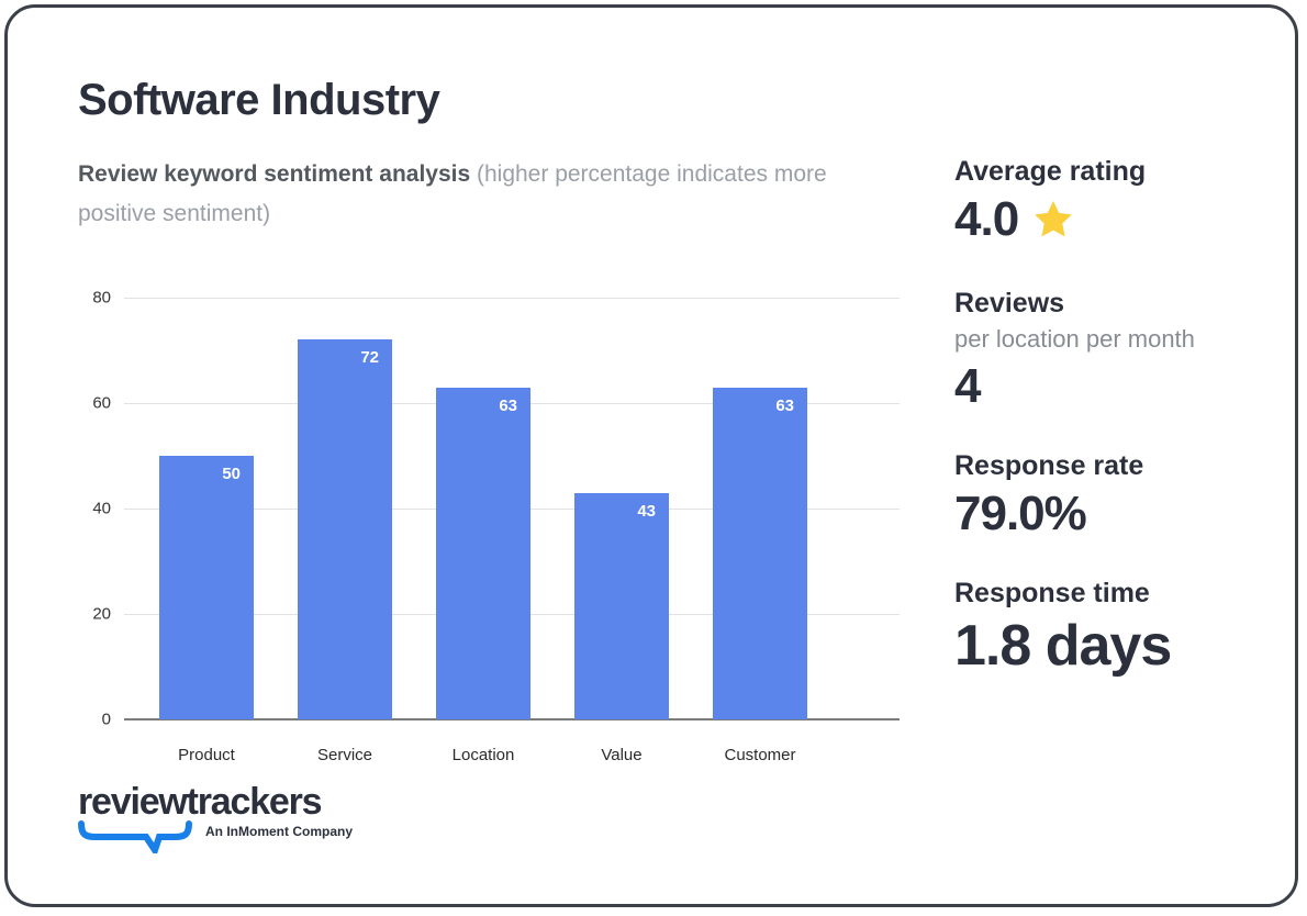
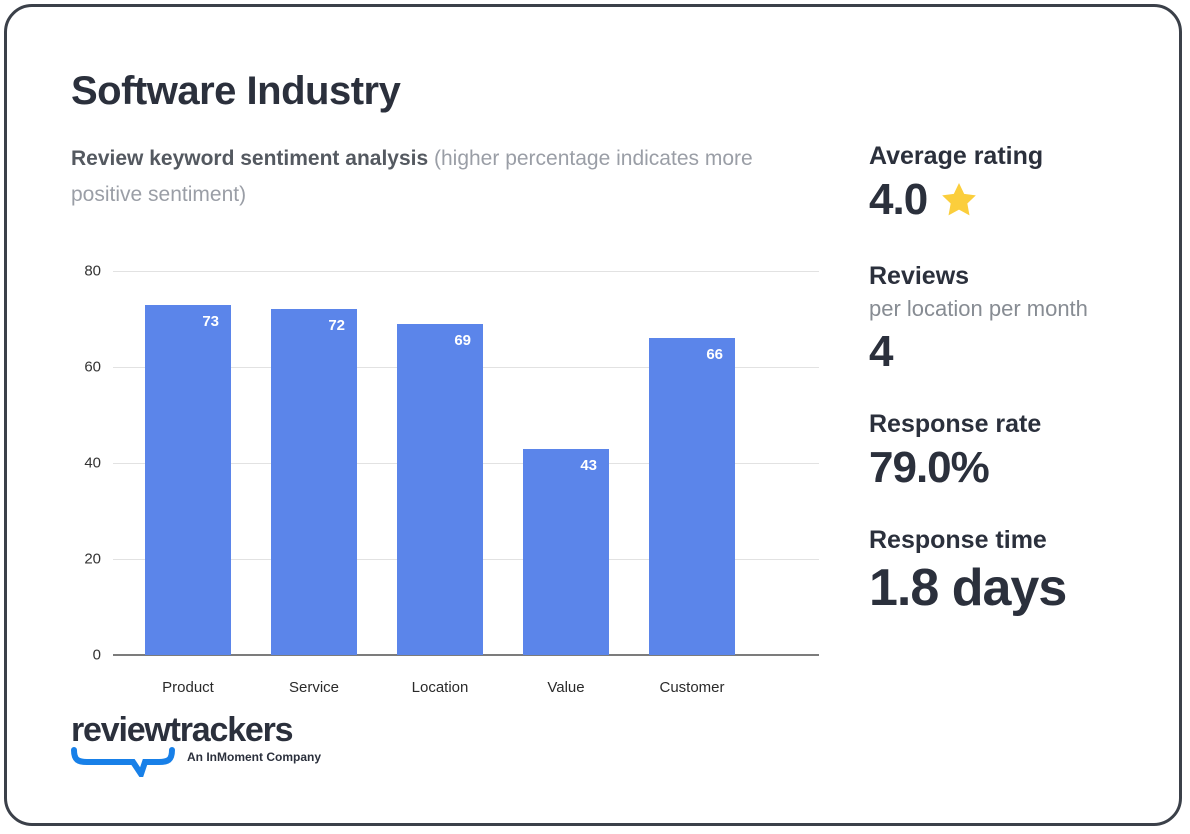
Product: 50 -> 73
Location: 63 -> 69
Customer: 63 -> 66
